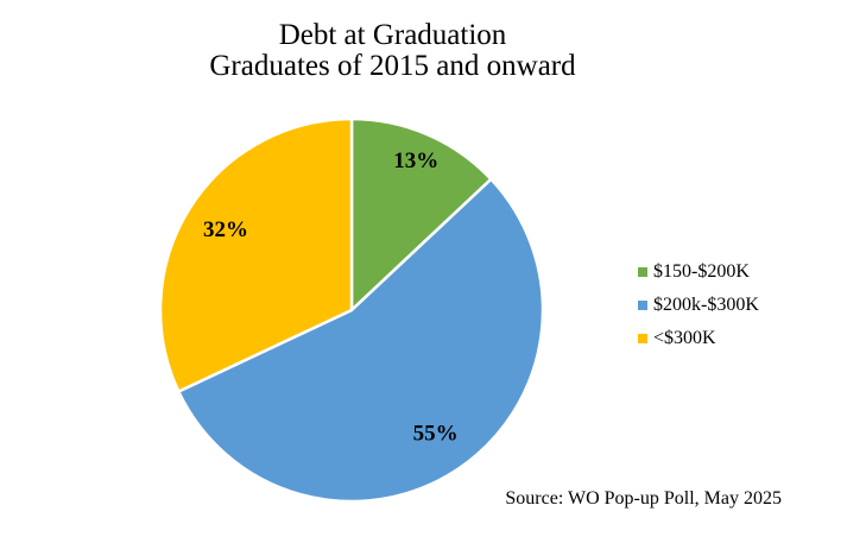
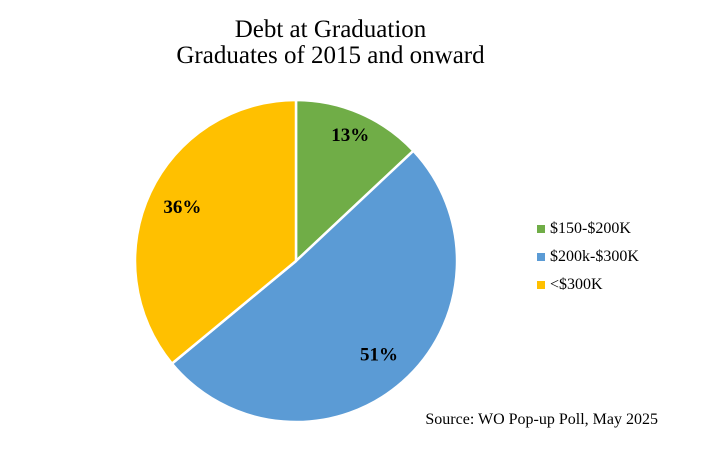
$200k-$300K: 55% -> 51%
<$300K: 32% -> 36%
